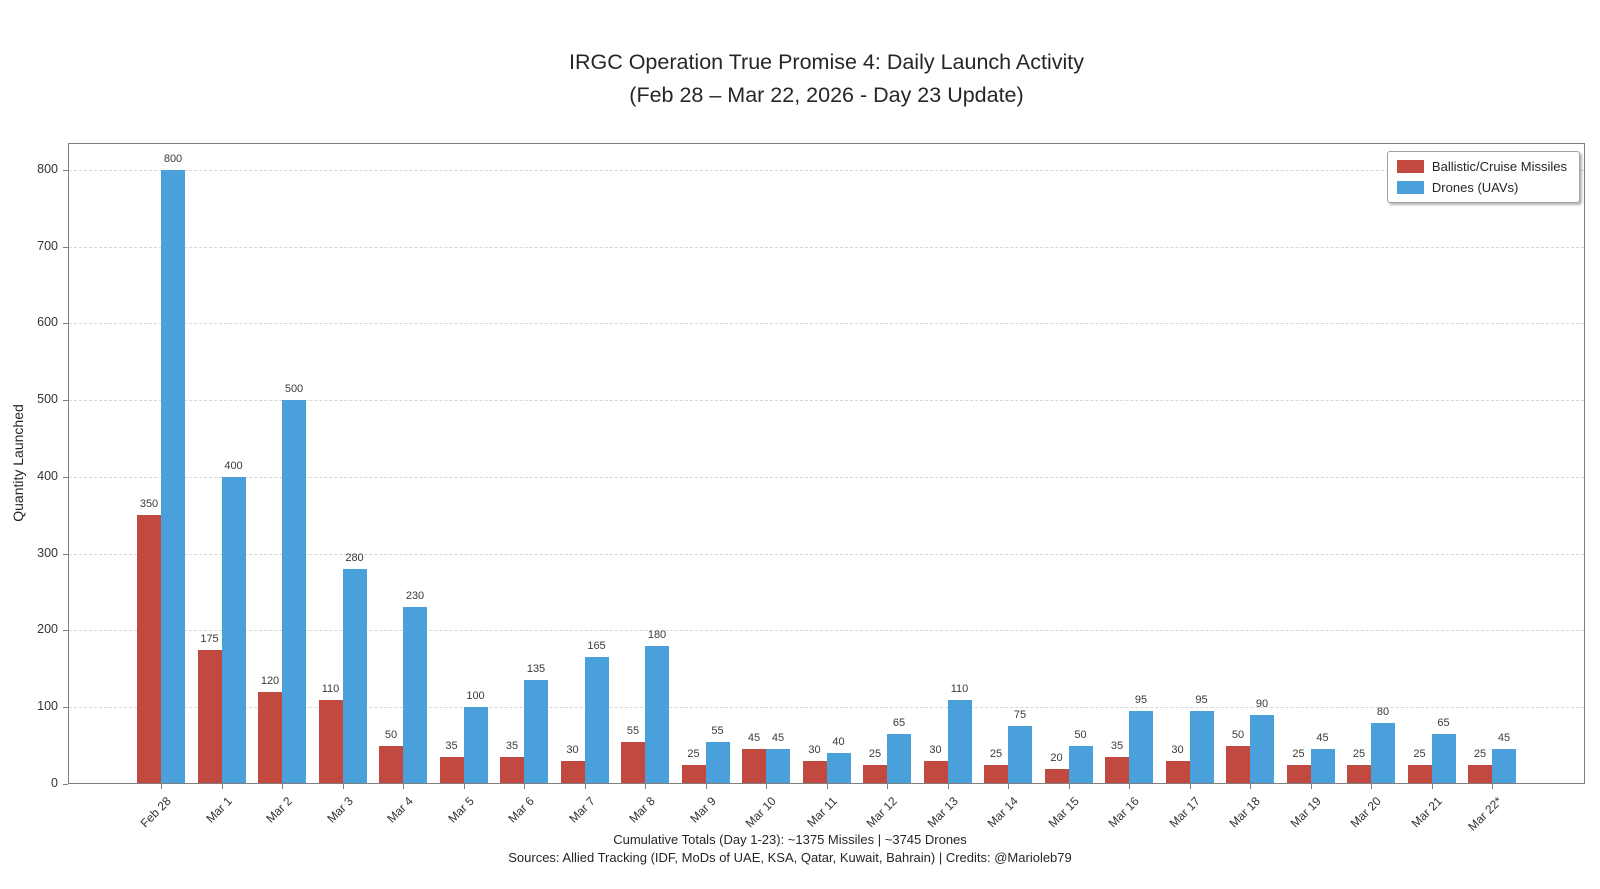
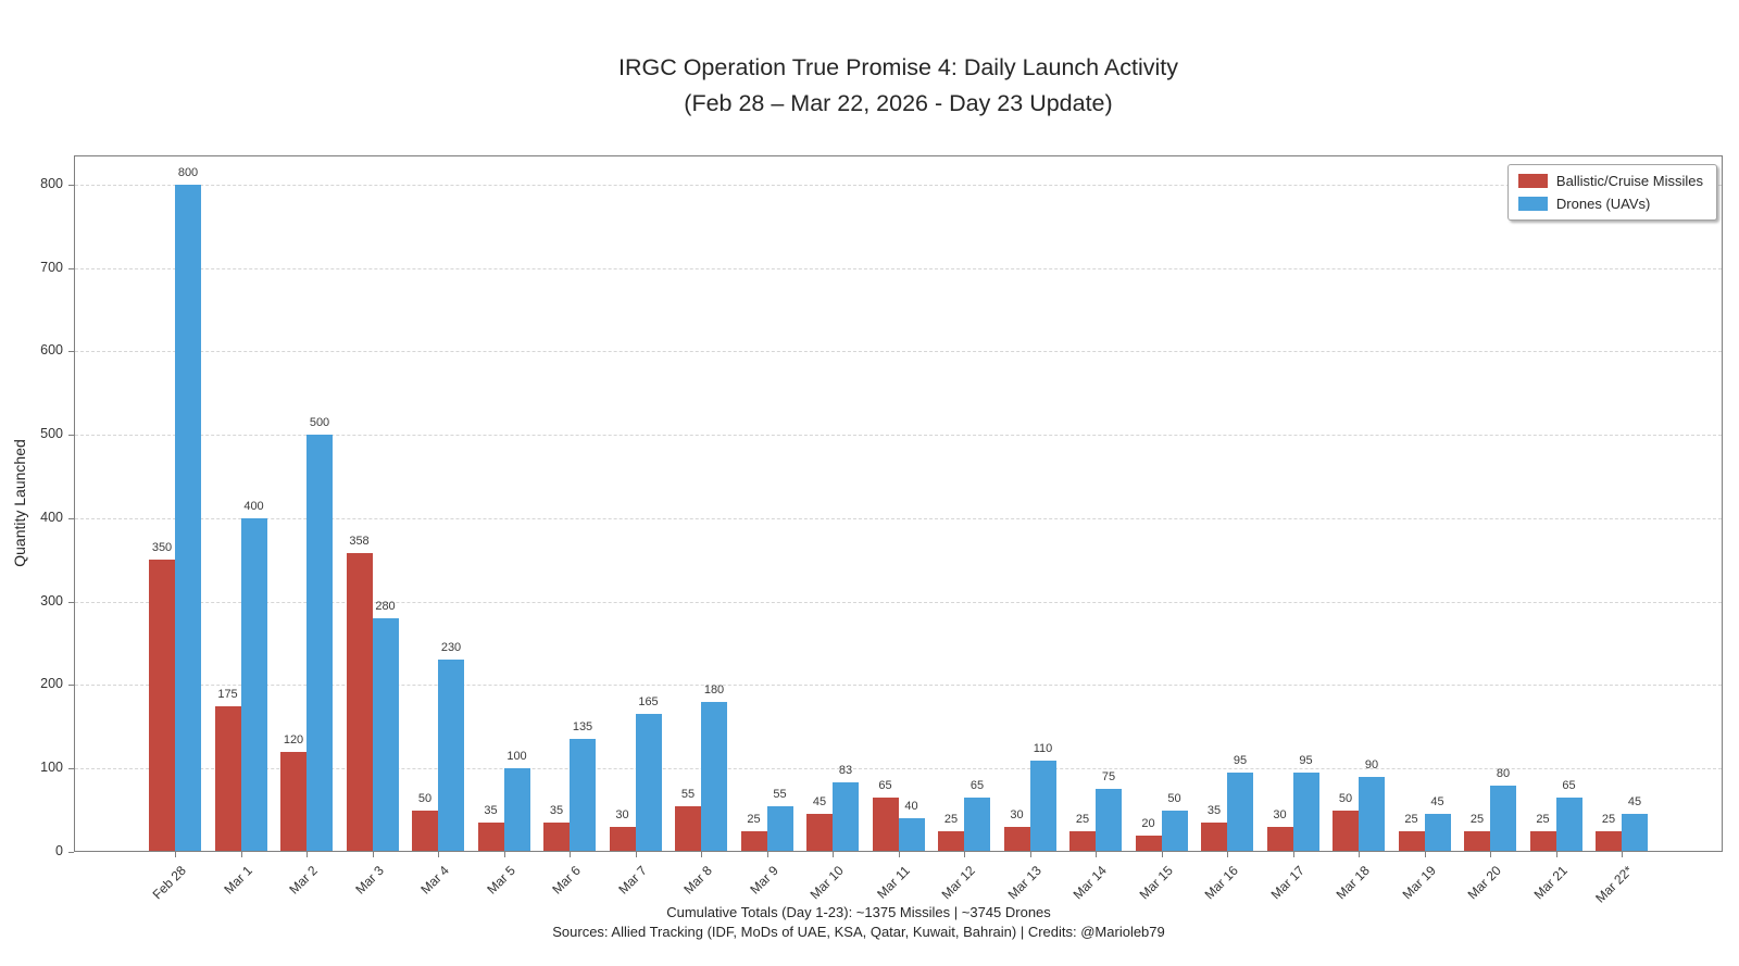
Ballistic/Cruise Missiles/Mar 3: 110 -> 358
Drones (UAVs)/Mar 10: 45 -> 83
Ballistic/Cruise Missiles/Mar 11: 30 -> 65
